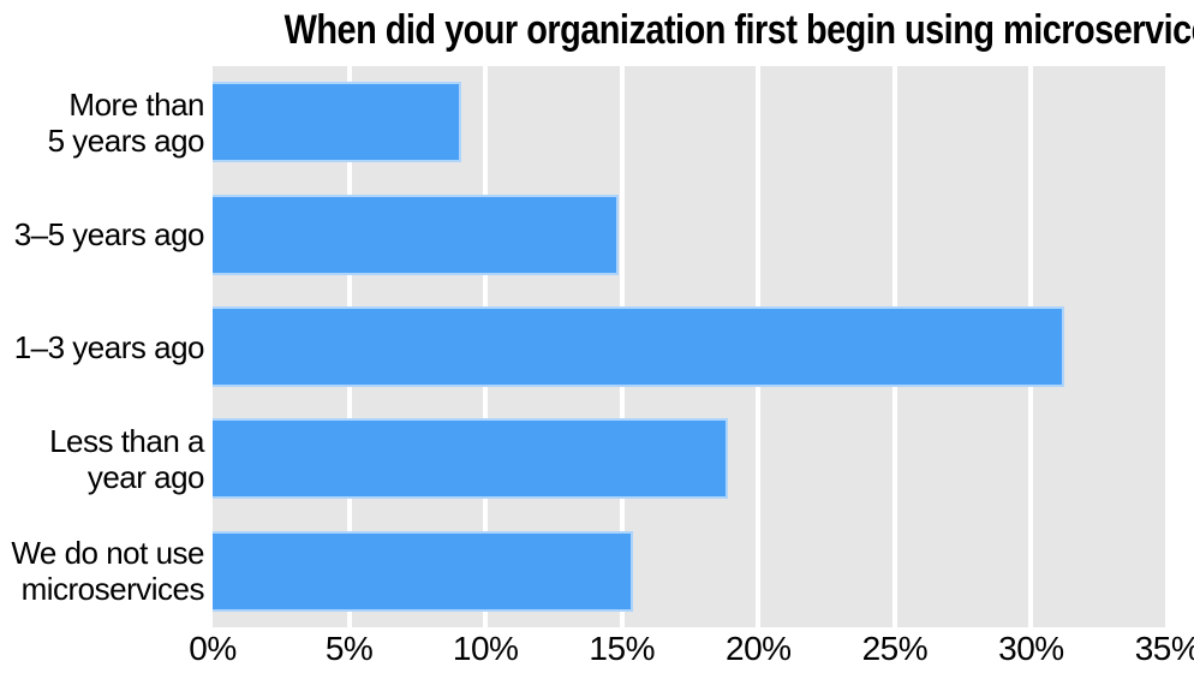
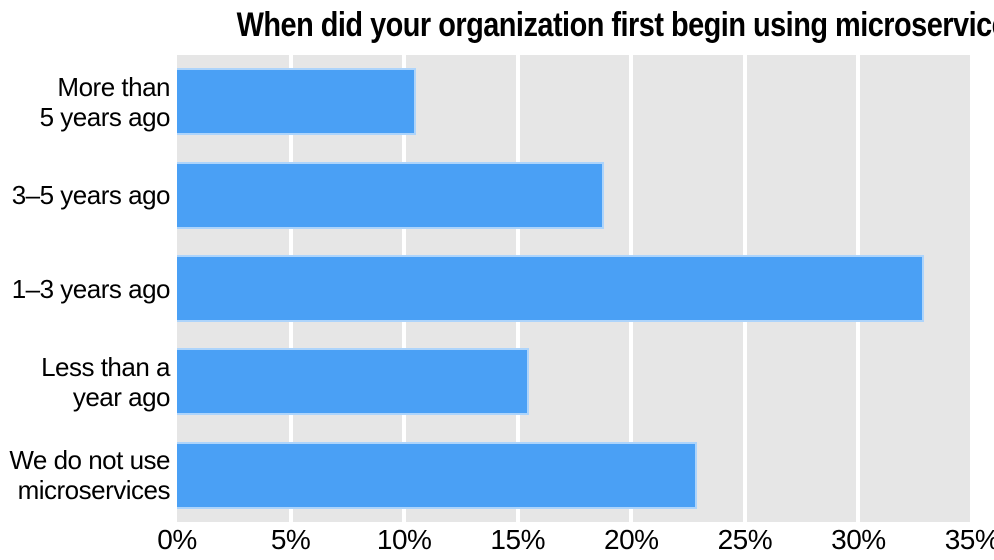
More than 5 years ago: 9.1% -> 10.5%
3–5 years ago: 14.9% -> 18.8%
1–3 years ago: 31.2% -> 32.9%
Less than a year ago: 18.9% -> 15.5%
We do not use microservices: 15.4% -> 22.9%
